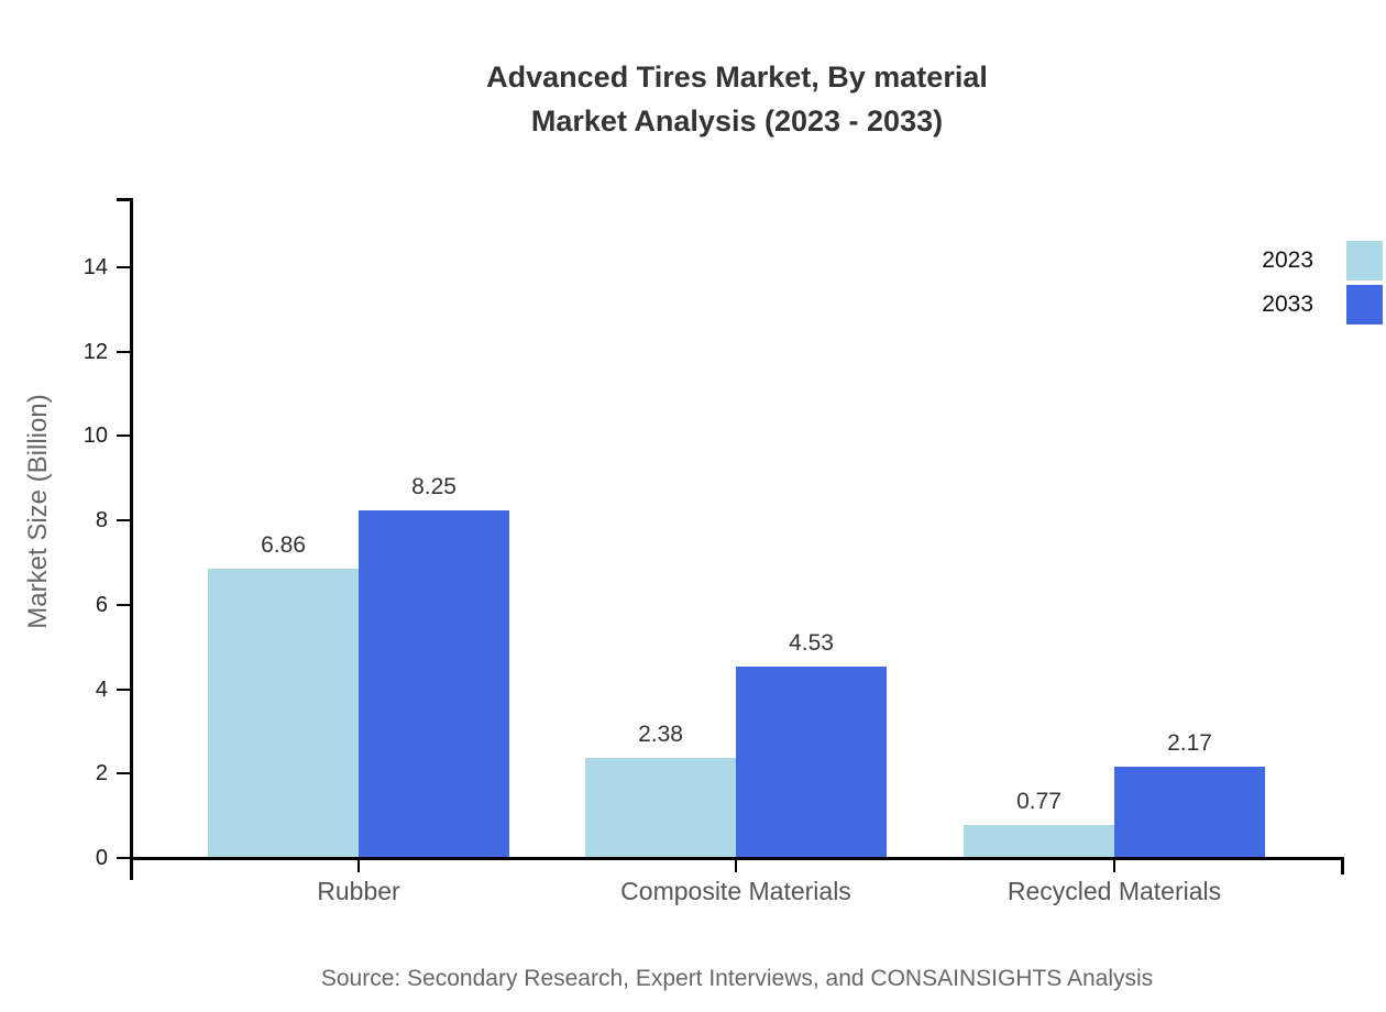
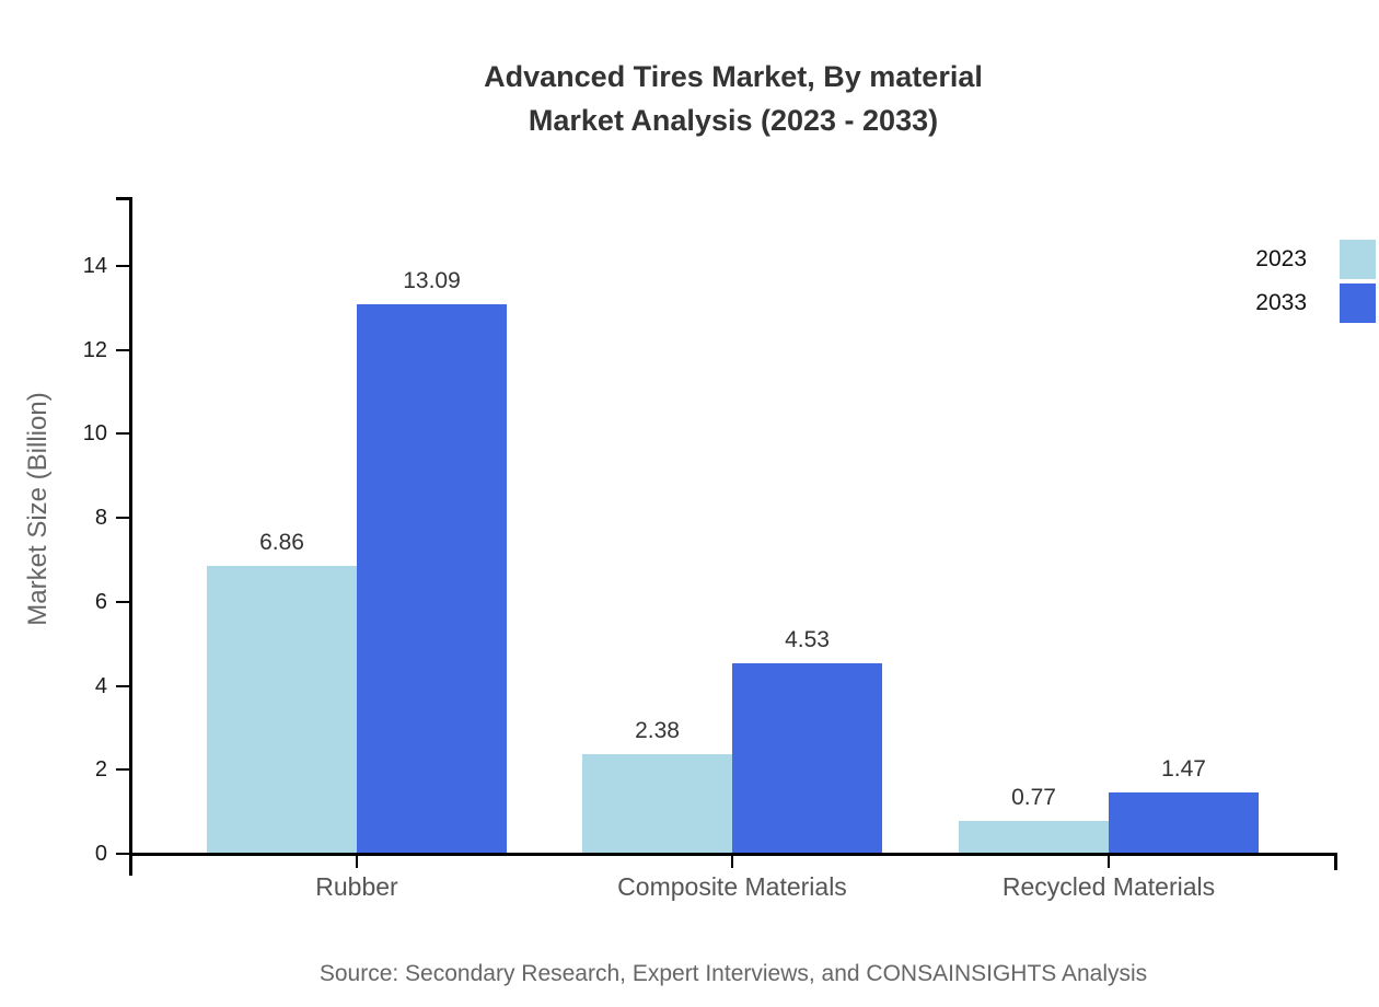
2033/Rubber: 8.25 -> 13.09
2033/Recycled Materials: 2.17 -> 1.47
